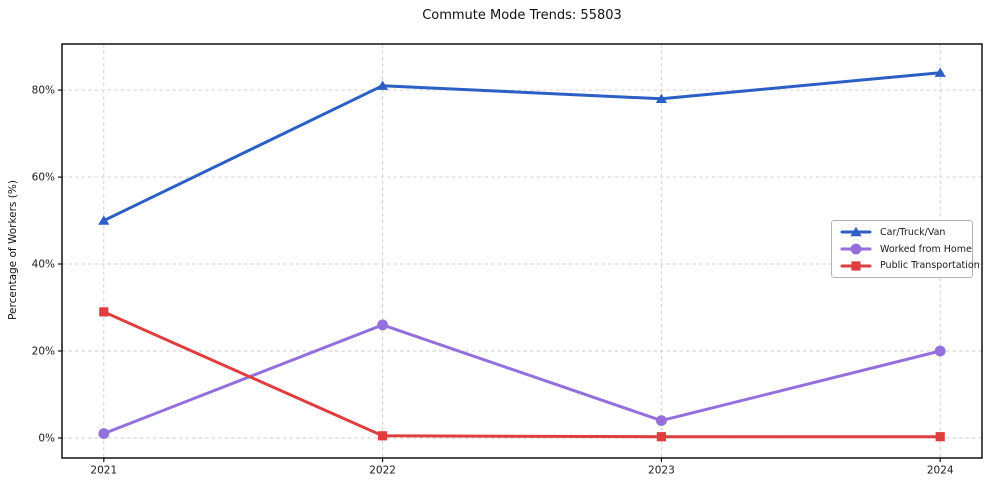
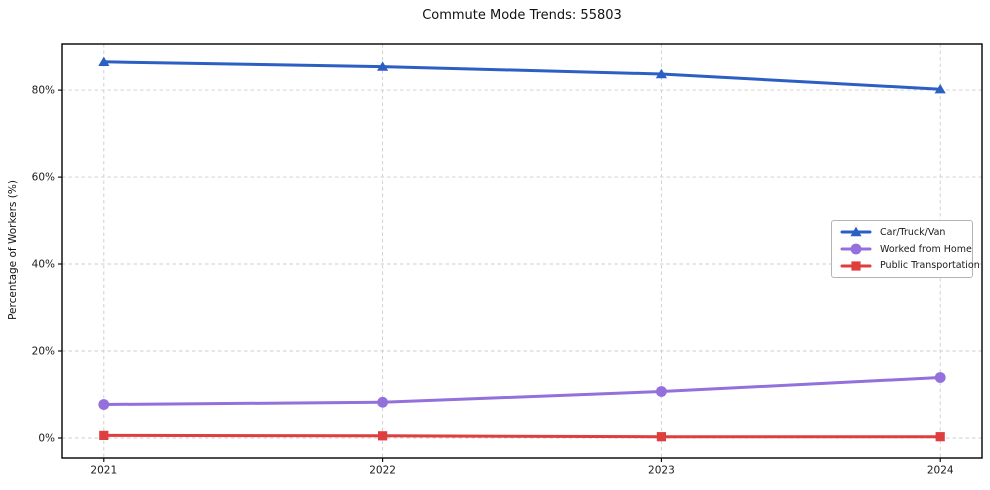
Car/Truck/Van/2021: 50% -> 86%
Worked from Home/2021: 1% -> 8%
Public Transportation/2021: 29% -> 1%
Car/Truck/Van/2022: 81% -> 85%
Worked from Home/2022: 26% -> 8%
Car/Truck/Van/2023: 78% -> 84%
Worked from Home/2023: 4% -> 11%
Car/Truck/Van/2024: 84% -> 80%
Worked from Home/2024: 20% -> 14%
